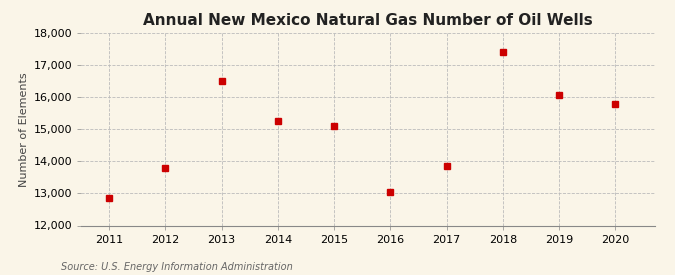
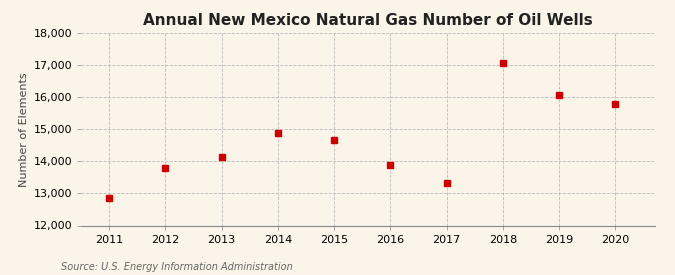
2013: 16,500 -> 14,140
2014: 15,250 -> 14,870
2015: 15,100 -> 14,680
2016: 13,050 -> 13,900
2017: 13,850 -> 13,330
2018: 17,400 -> 17,050
